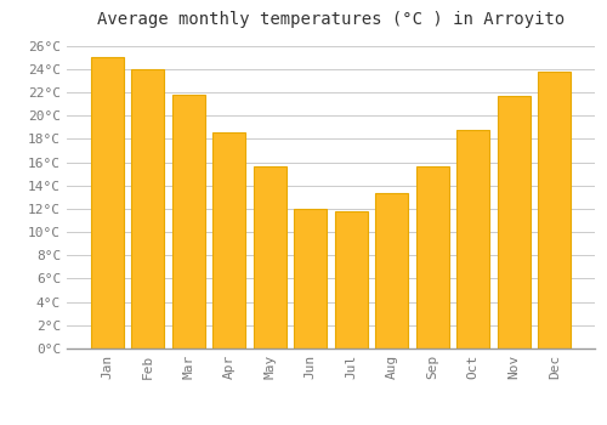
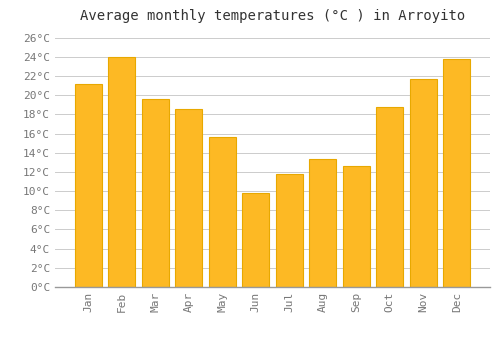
Jan: 25.0°C -> 21.2°C
Mar: 21.8°C -> 19.6°C
Jun: 12.0°C -> 9.8°C
Sep: 15.6°C -> 12.6°C
